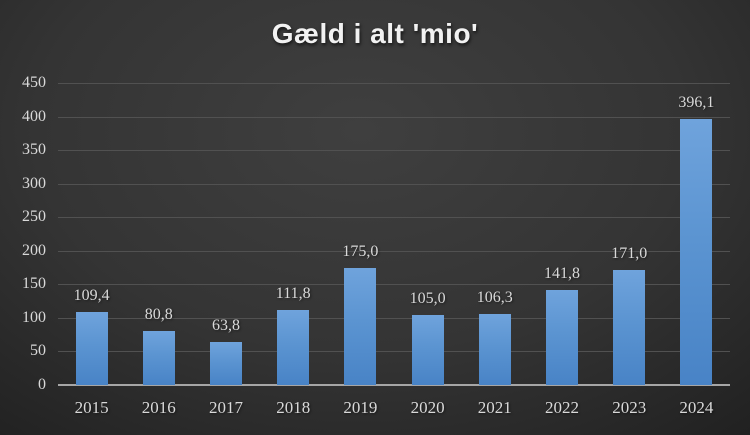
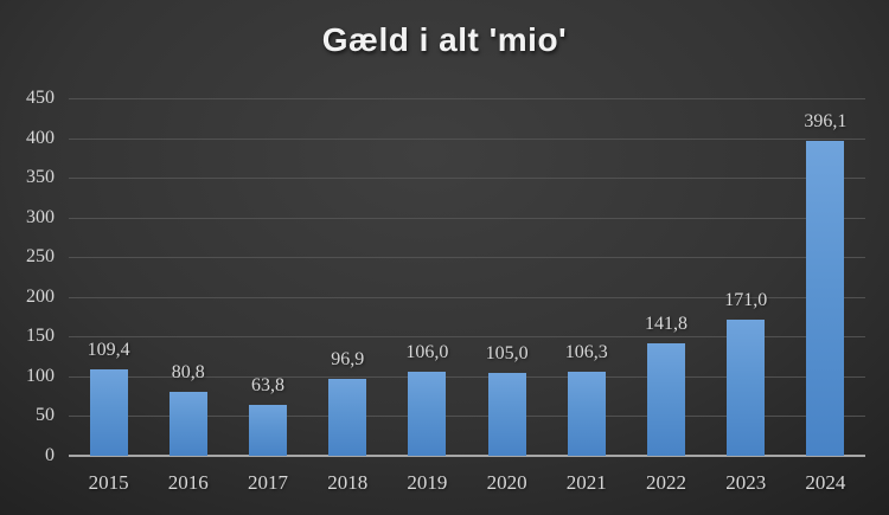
2018: 111,8 -> 96,9
2019: 175,0 -> 106,0
